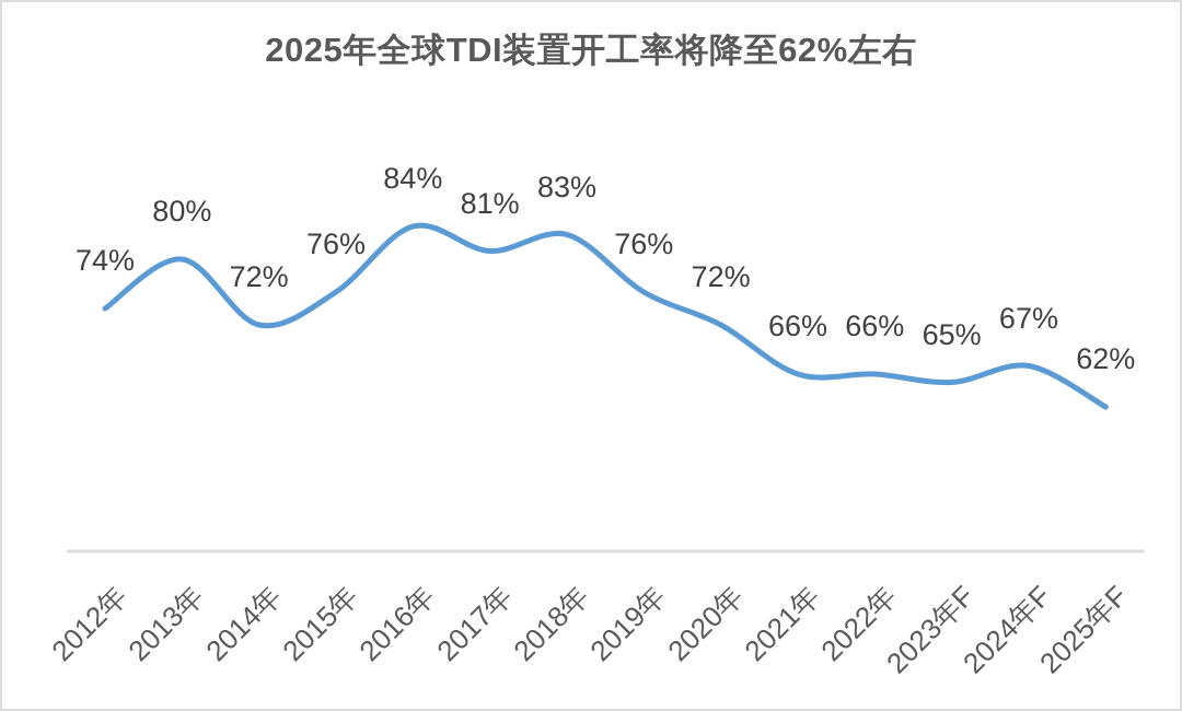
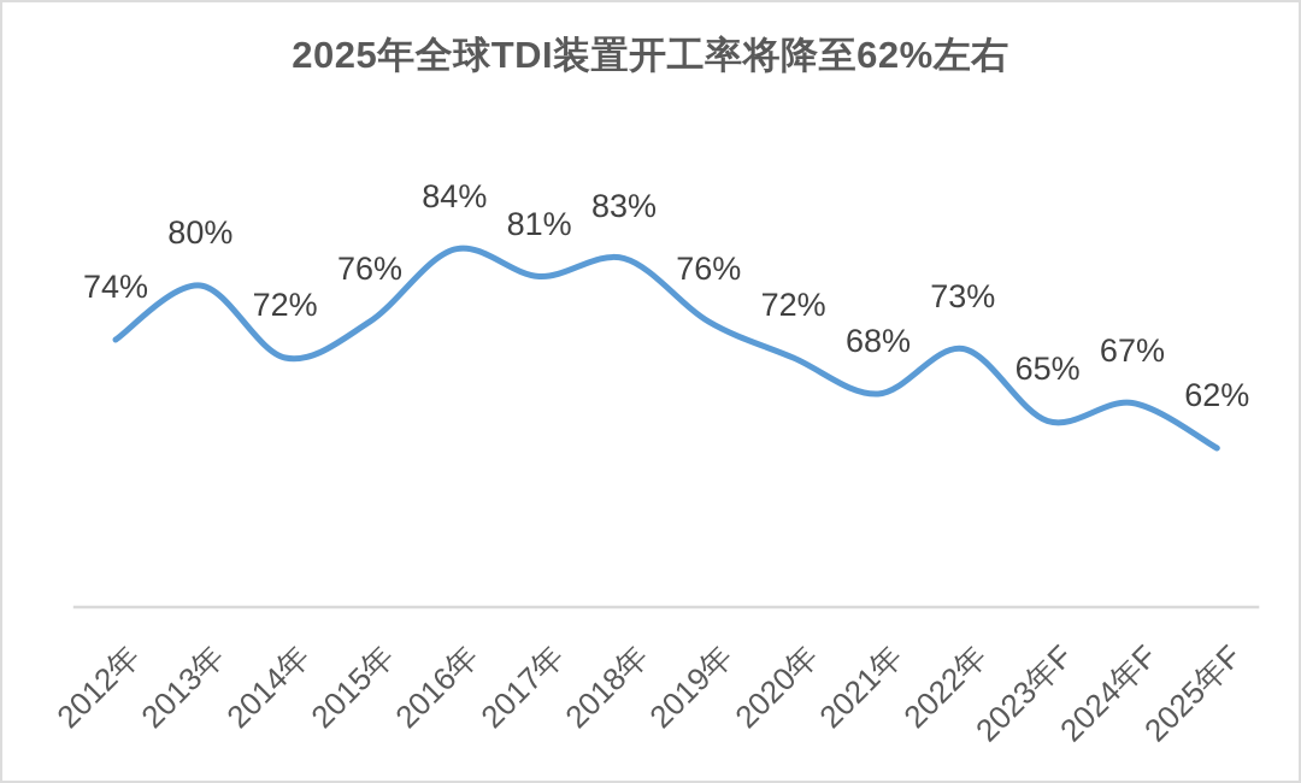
2021年: 66% -> 68%
2022年: 66% -> 73%
